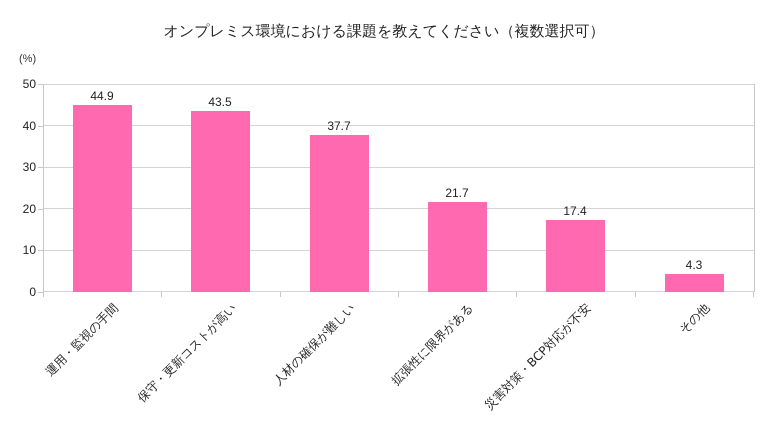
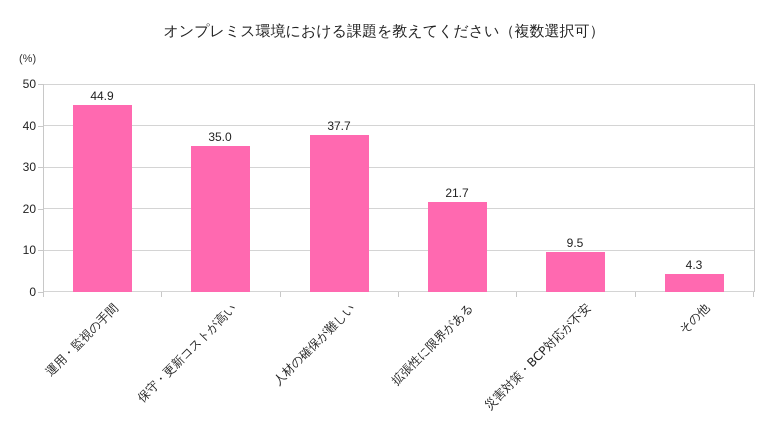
保守・更新コストが高い: 43.5 -> 35.0
災害対策・BCP対応が不安: 17.4 -> 9.5
